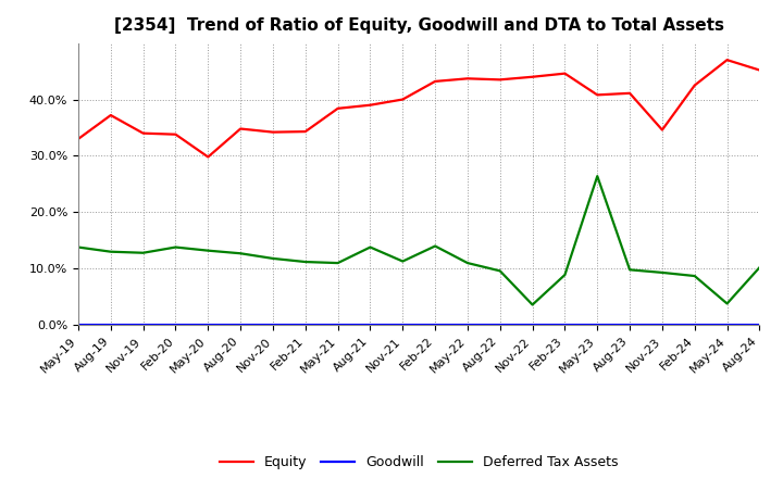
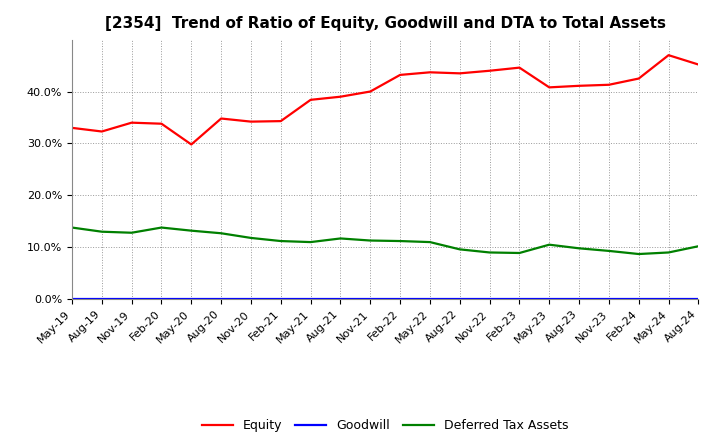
Equity/Aug-19: 37.2% -> 32.3%
Deferred Tax Assets/Aug-21: 13.8% -> 11.7%
Deferred Tax Assets/Feb-22: 14.0% -> 11.2%
Deferred Tax Assets/Nov-22: 3.6% -> 9.0%
Deferred Tax Assets/May-23: 26.4% -> 10.5%
Equity/Nov-23: 34.6% -> 41.3%
Deferred Tax Assets/May-24: 3.8% -> 9.0%
